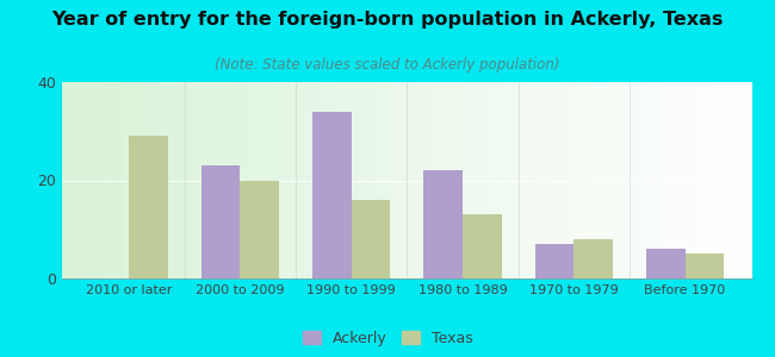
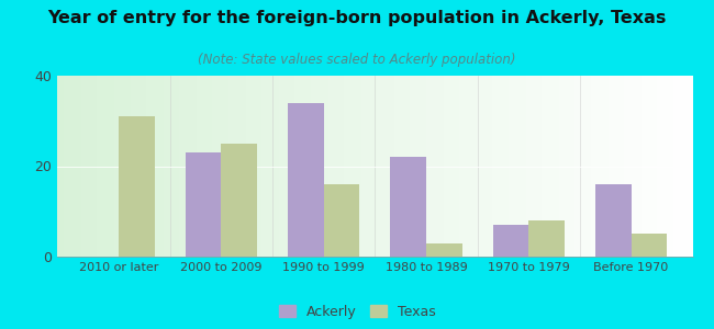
Texas/2010 or later: 29 -> 31
Texas/2000 to 2009: 20 -> 25
Texas/1980 to 1989: 13 -> 3
Ackerly/Before 1970: 6 -> 16
